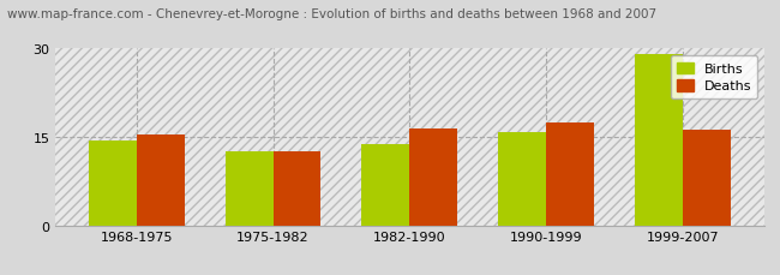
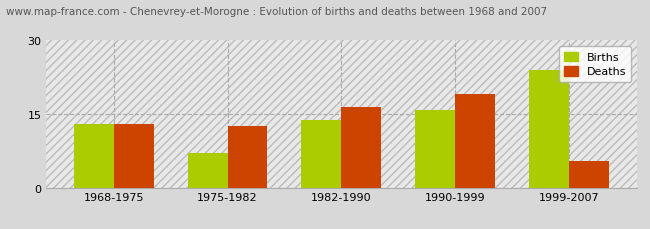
Births/1968-1975: 14.3 -> 13.0
Deaths/1968-1975: 15.5 -> 13.0
Births/1975-1982: 12.5 -> 7.0
Deaths/1990-1999: 17.5 -> 19.0
Births/1999-2007: 29.0 -> 24.0
Deaths/1999-2007: 16.2 -> 5.5
